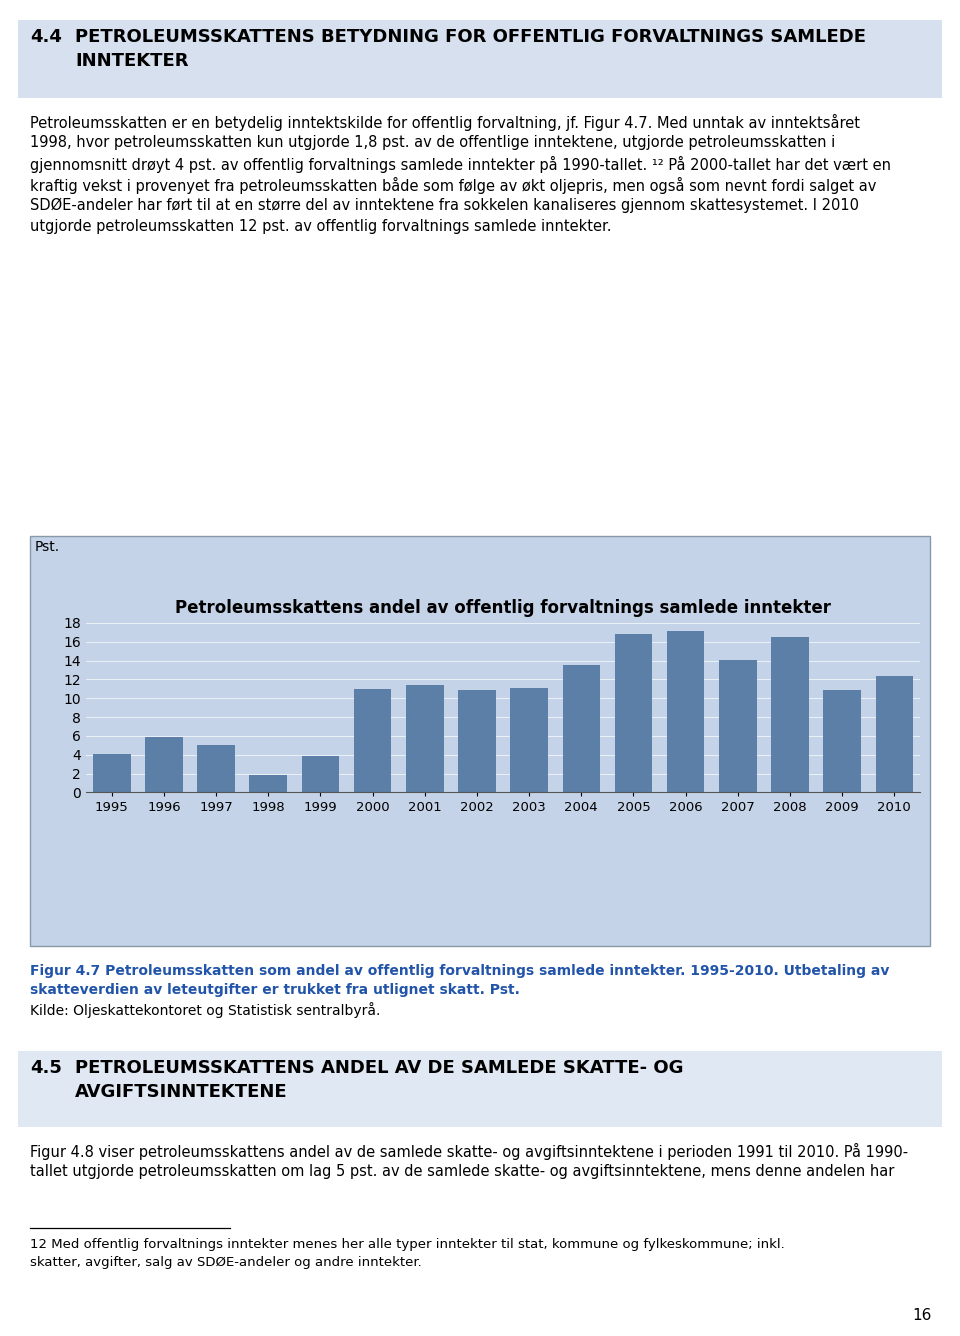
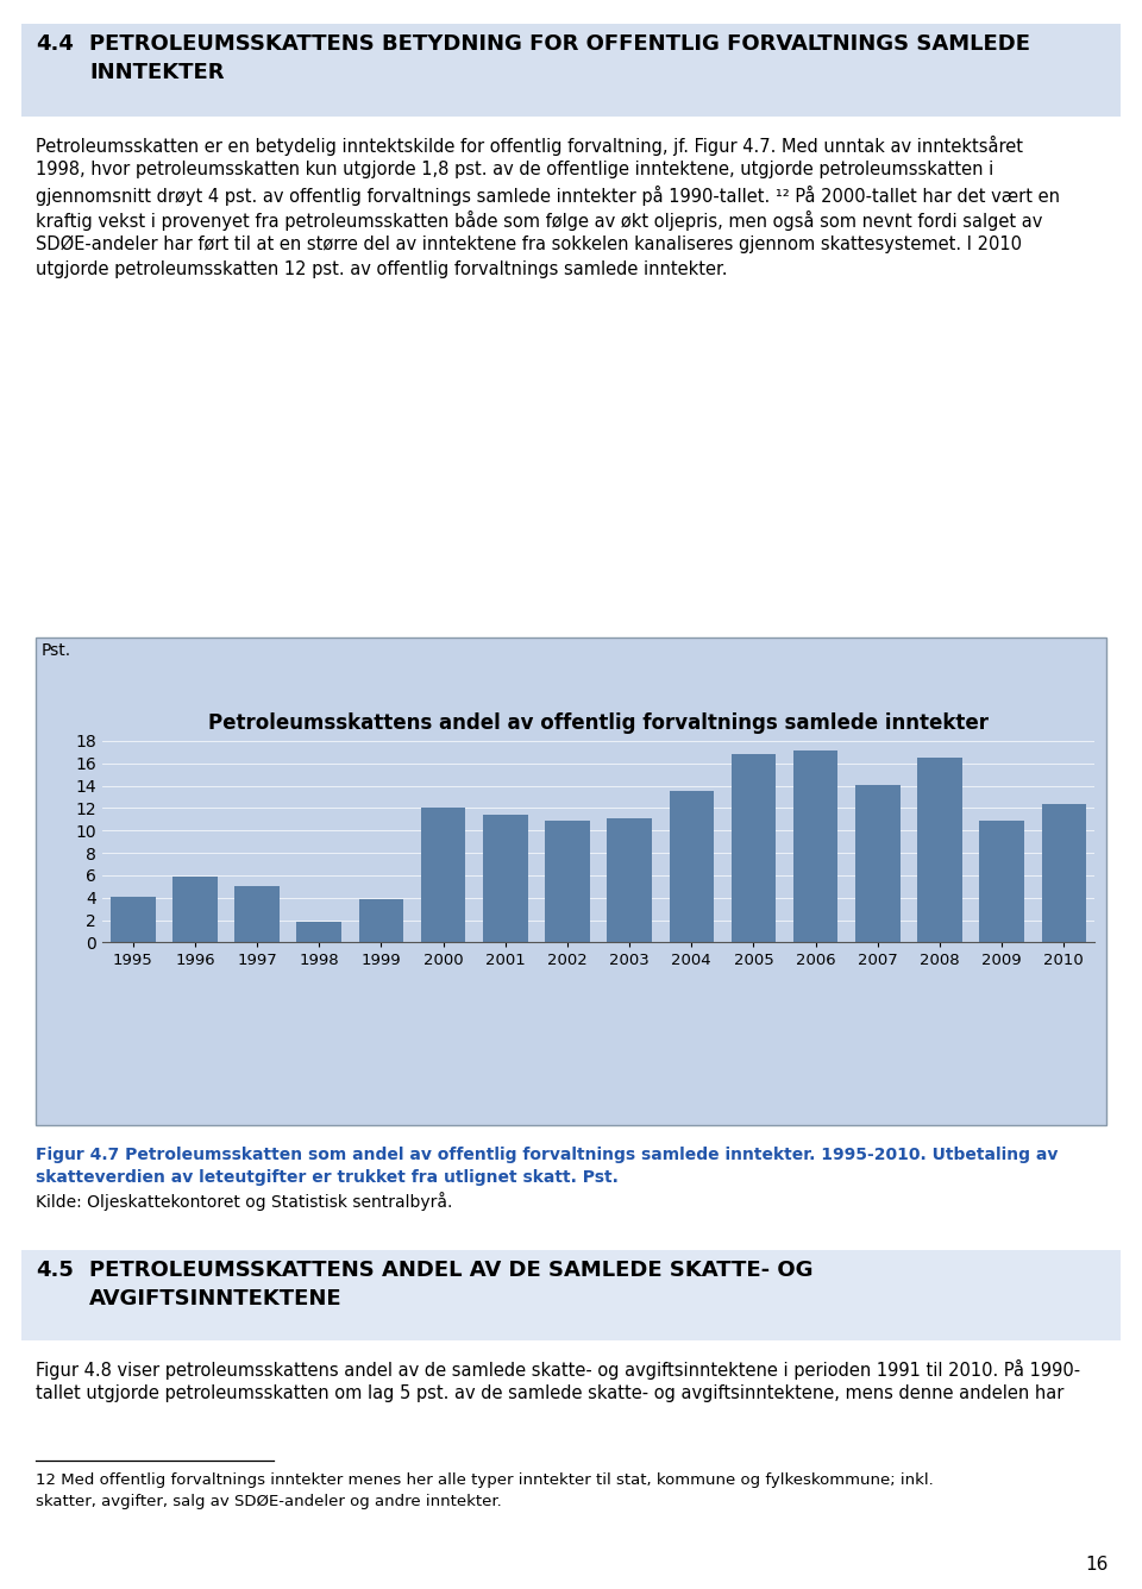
2000: 11.0 -> 12.0
